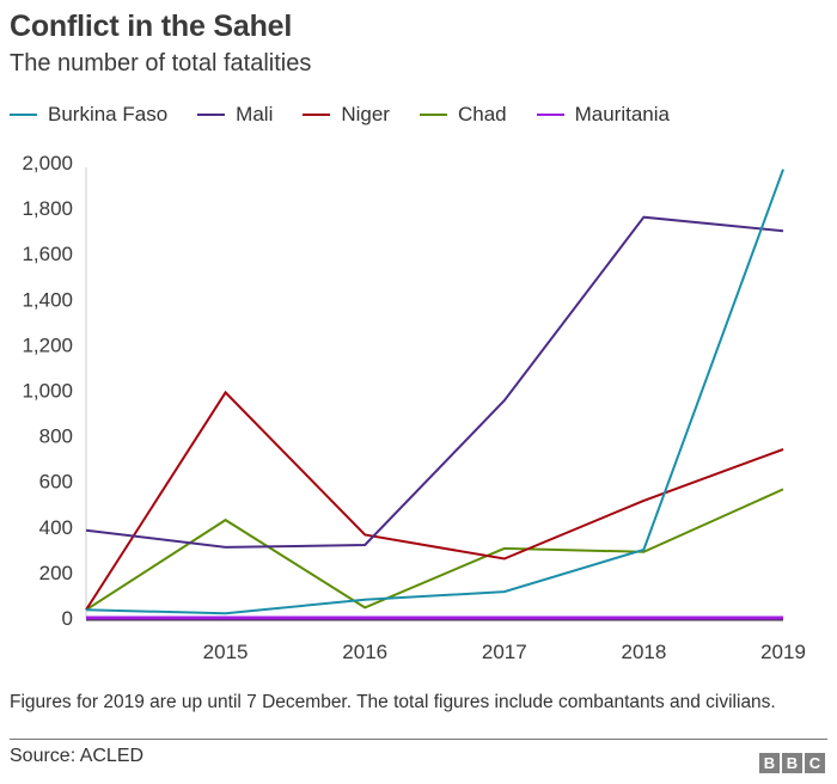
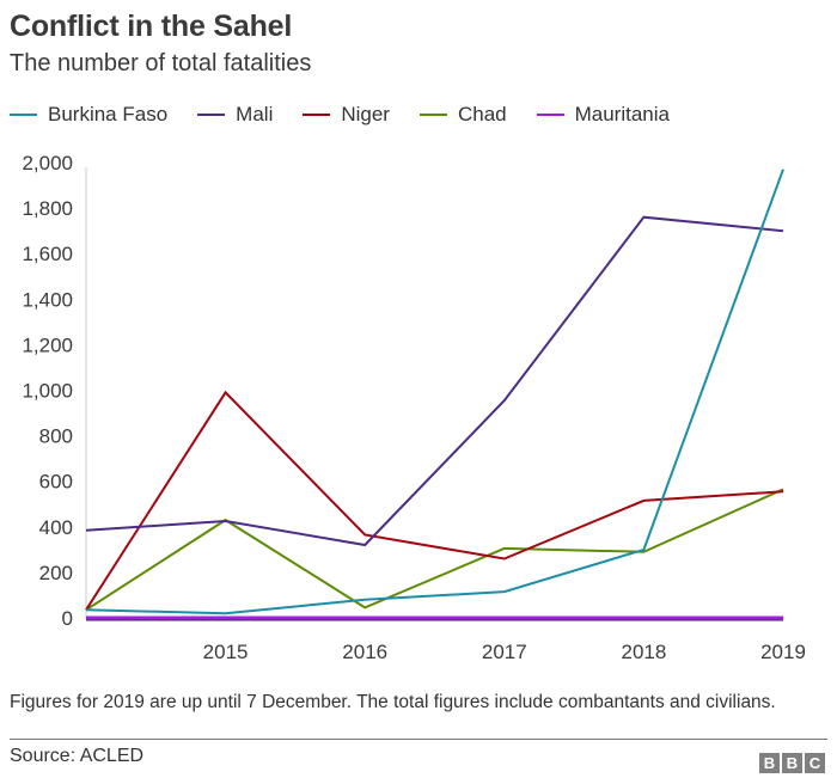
Mali/2015: 310 -> 420
Niger/2019: 740 -> 560
